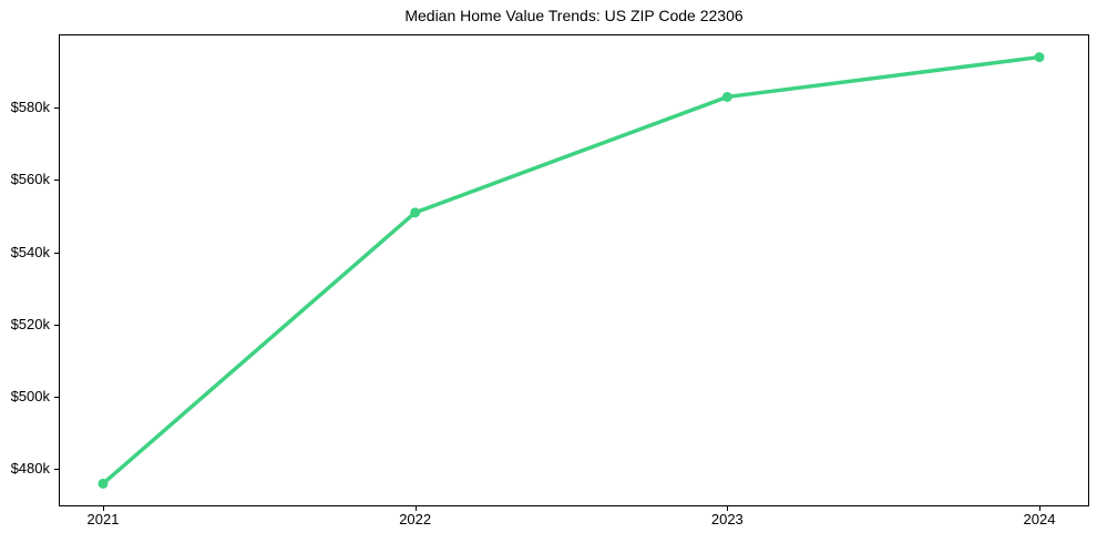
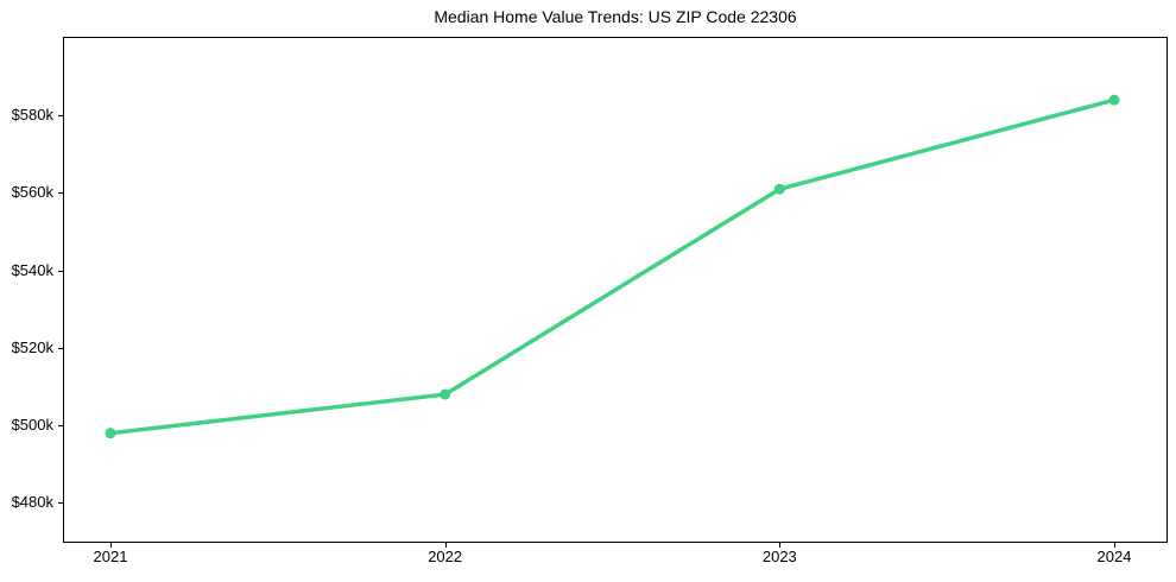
2021: $476k -> $498k
2022: $551k -> $508k
2023: $583k -> $561k
2024: $594k -> $584k
